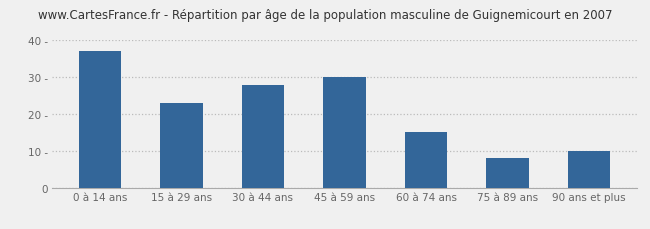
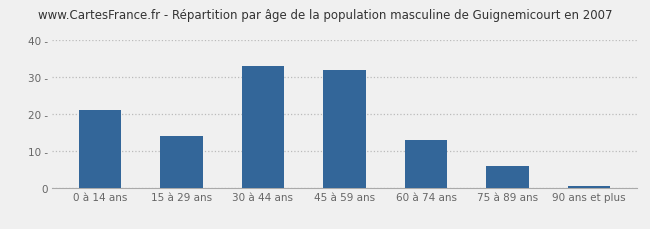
0 à 14 ans: 37.0 - -> 21.0 -
15 à 29 ans: 23.0 - -> 14.0 -
30 à 44 ans: 28.0 - -> 33.0 -
45 à 59 ans: 30.0 - -> 32.0 -
60 à 74 ans: 15.0 - -> 13.0 -
75 à 89 ans: 8.0 - -> 6.0 -
90 ans et plus: 10.0 - -> 0.5 -
